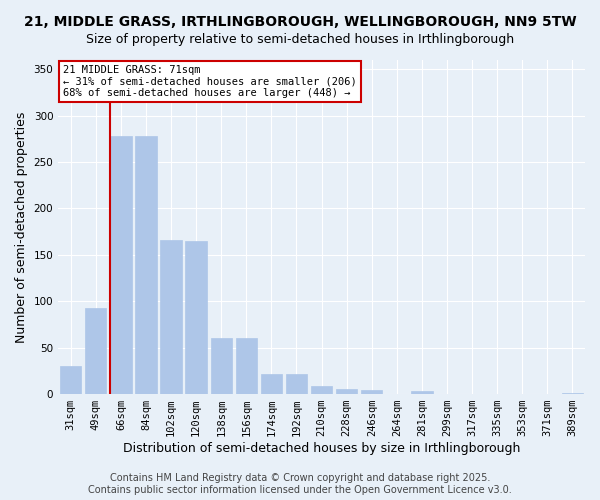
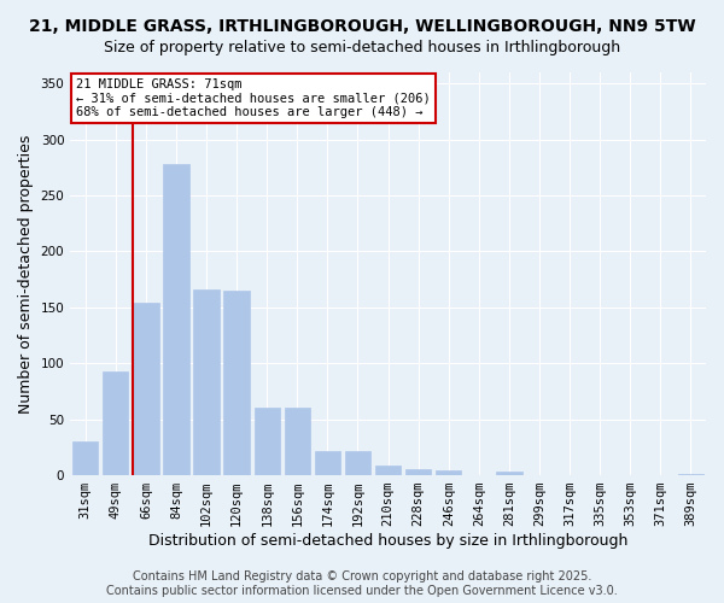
66sqm: 278 -> 154
